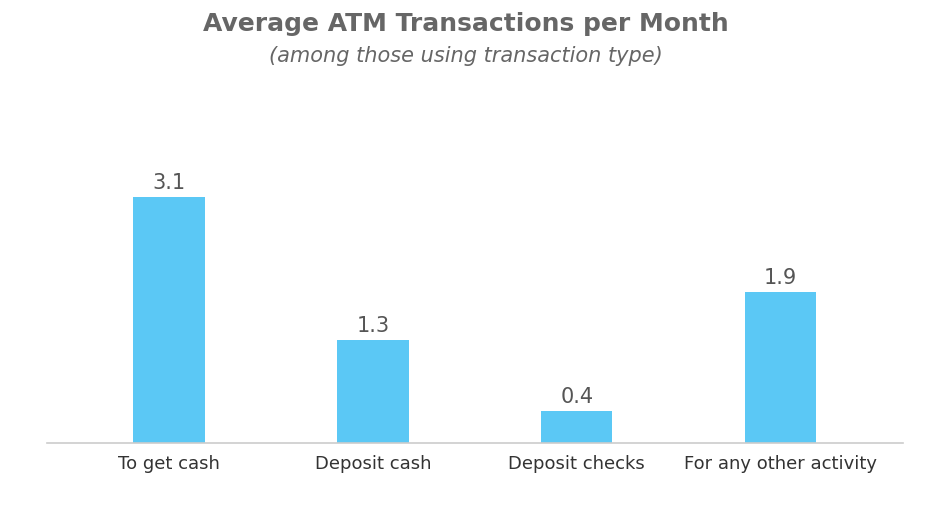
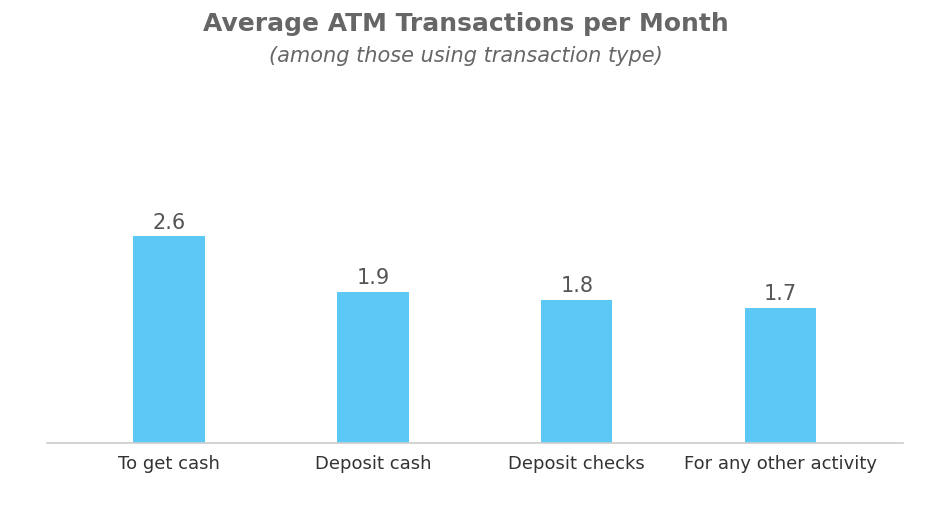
To get cash: 3.1 -> 2.6
Deposit cash: 1.3 -> 1.9
Deposit checks: 0.4 -> 1.8
For any other activity: 1.9 -> 1.7
